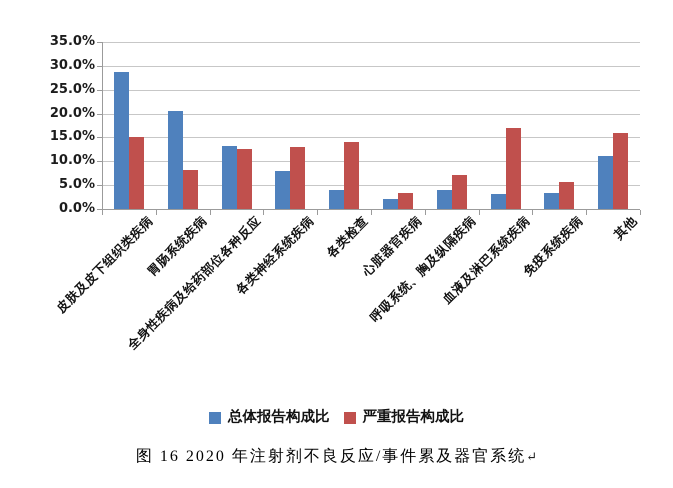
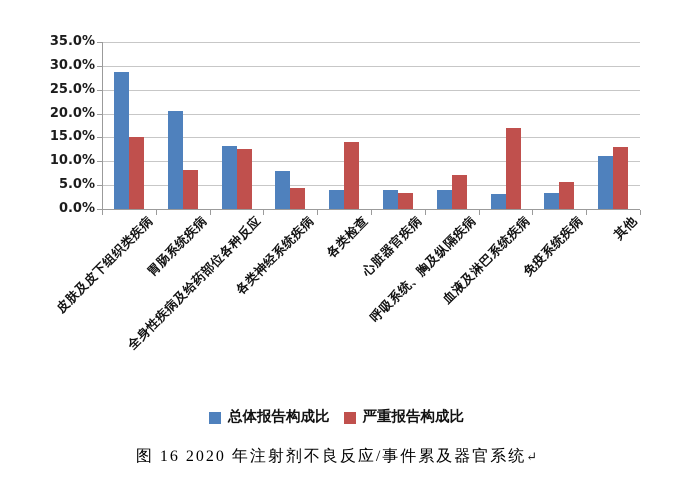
严重报告构成比/各类神经系统疾病: 13% -> 4%
总体报告构成比/心脏器官疾病: 2% -> 4%
严重报告构成比/其他: 16% -> 13%
